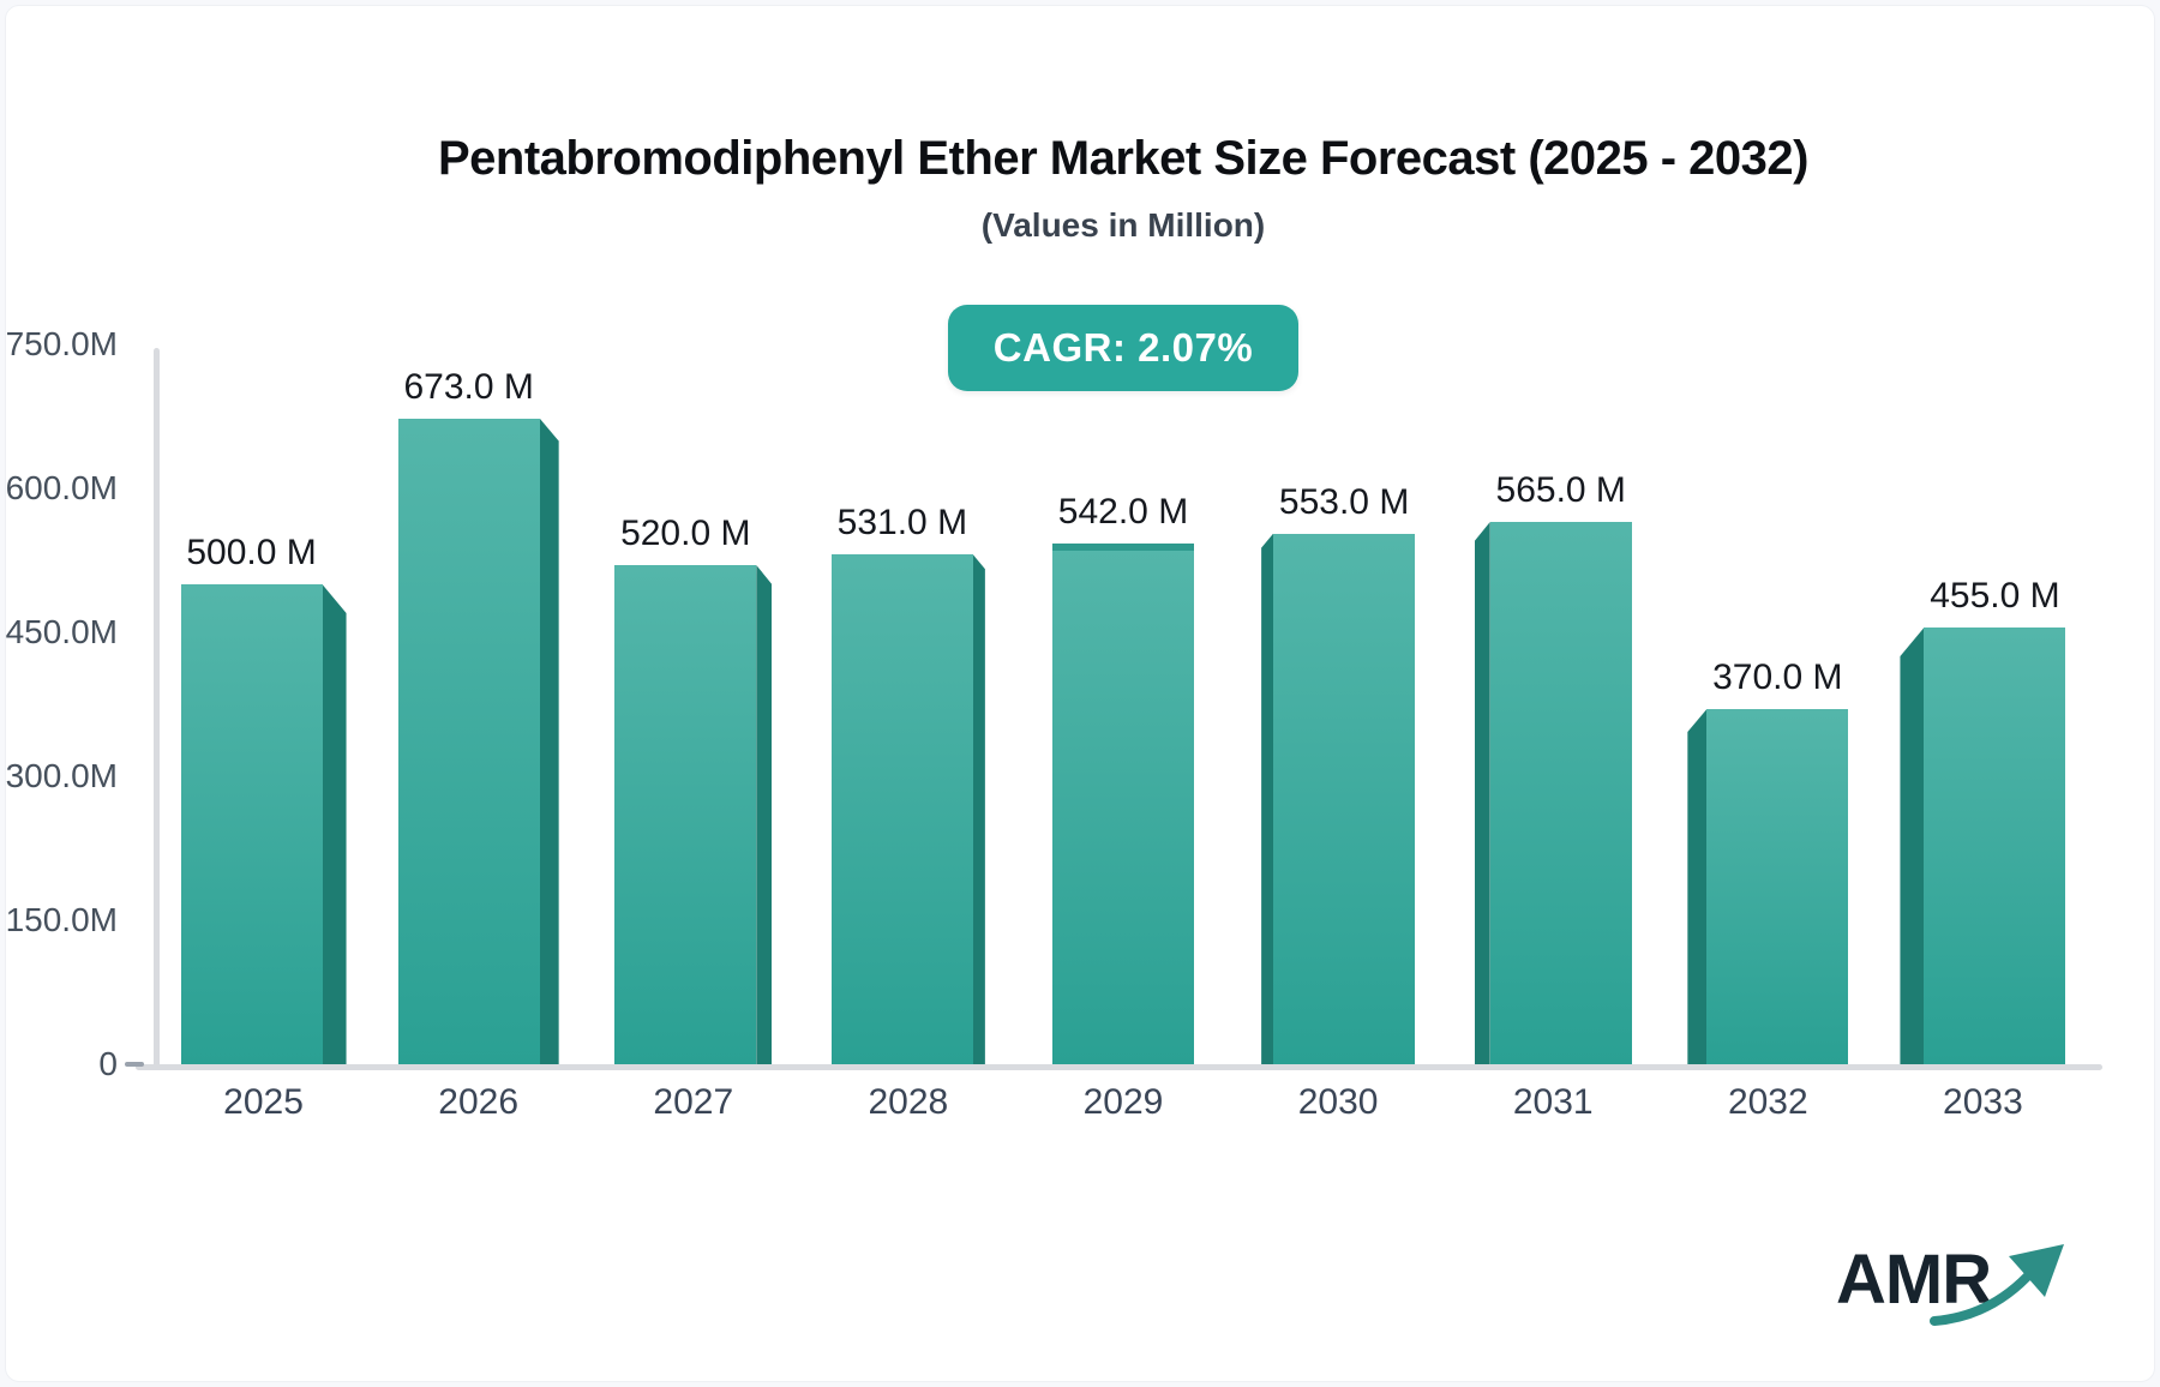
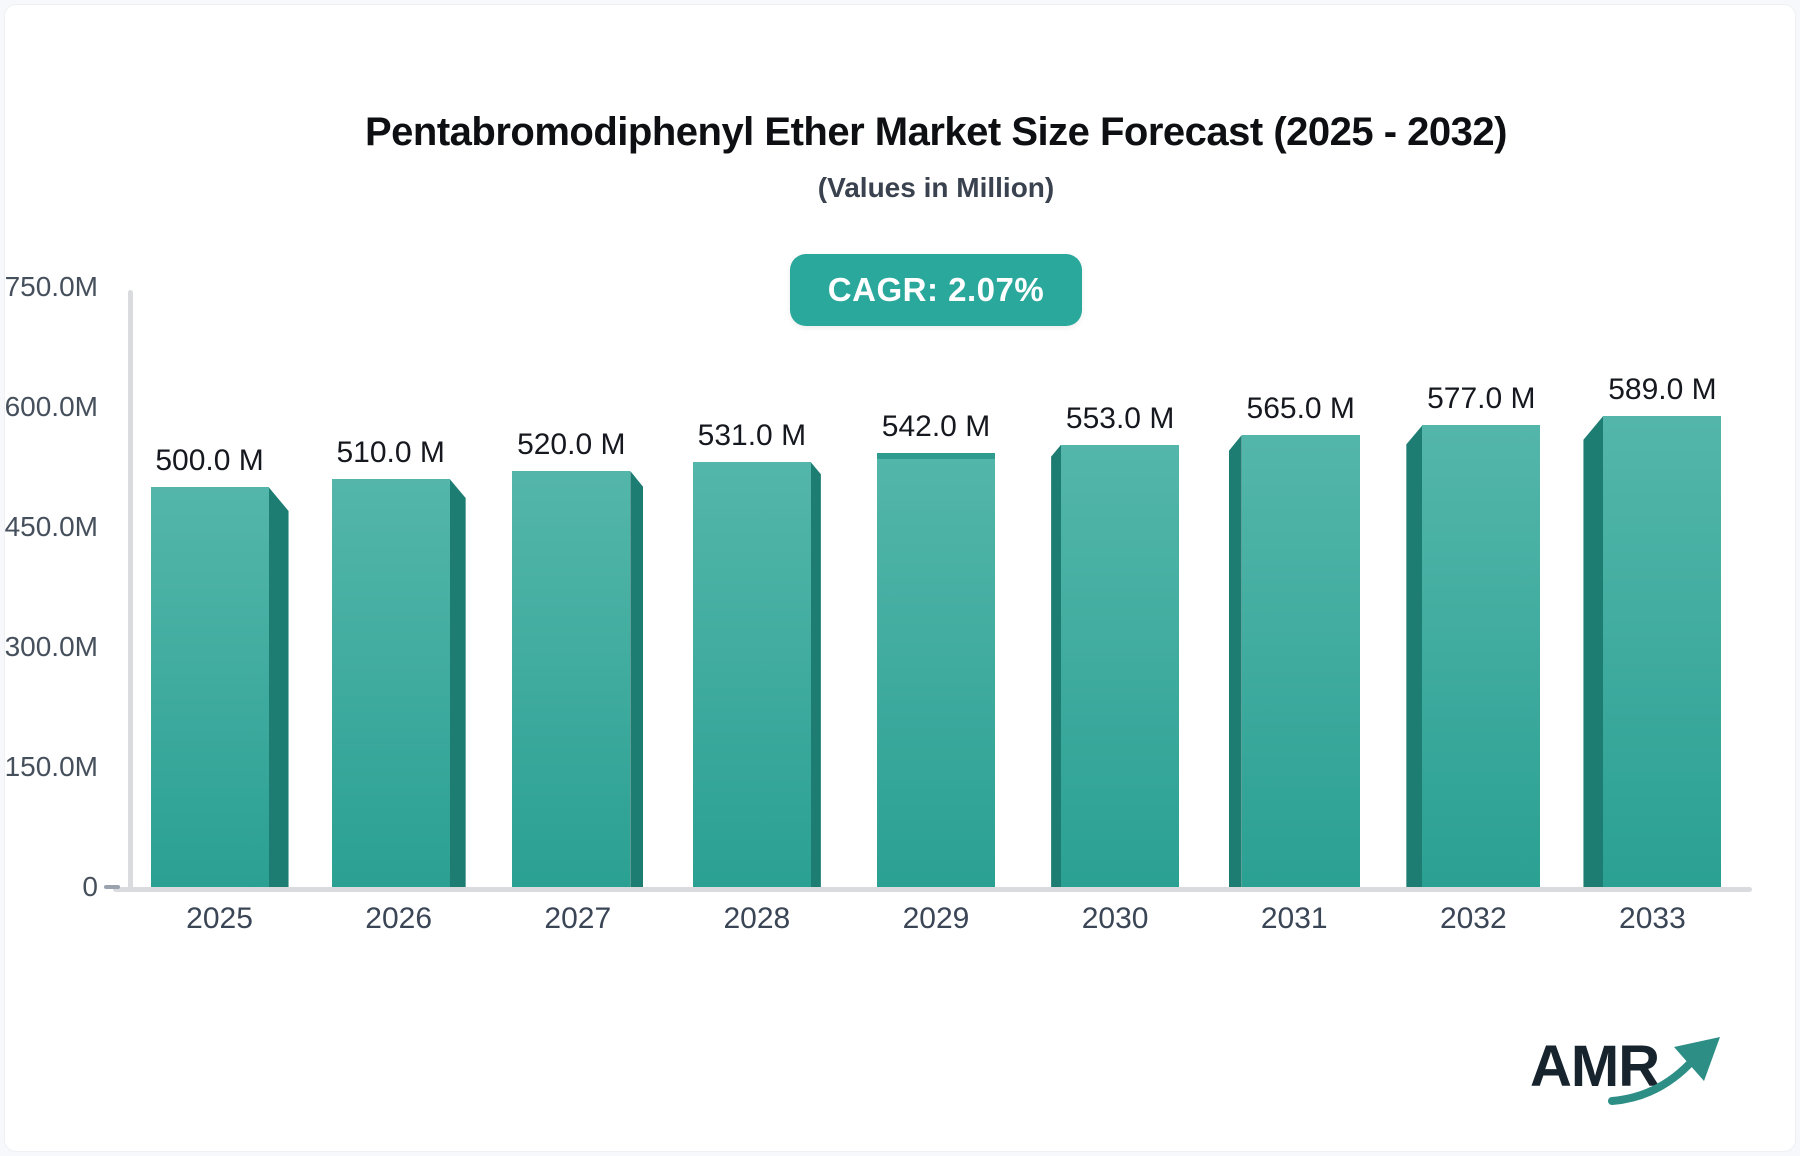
2026: 673.0 -> 510.0
2032: 370.0 -> 577.0
2033: 455.0 -> 589.0
